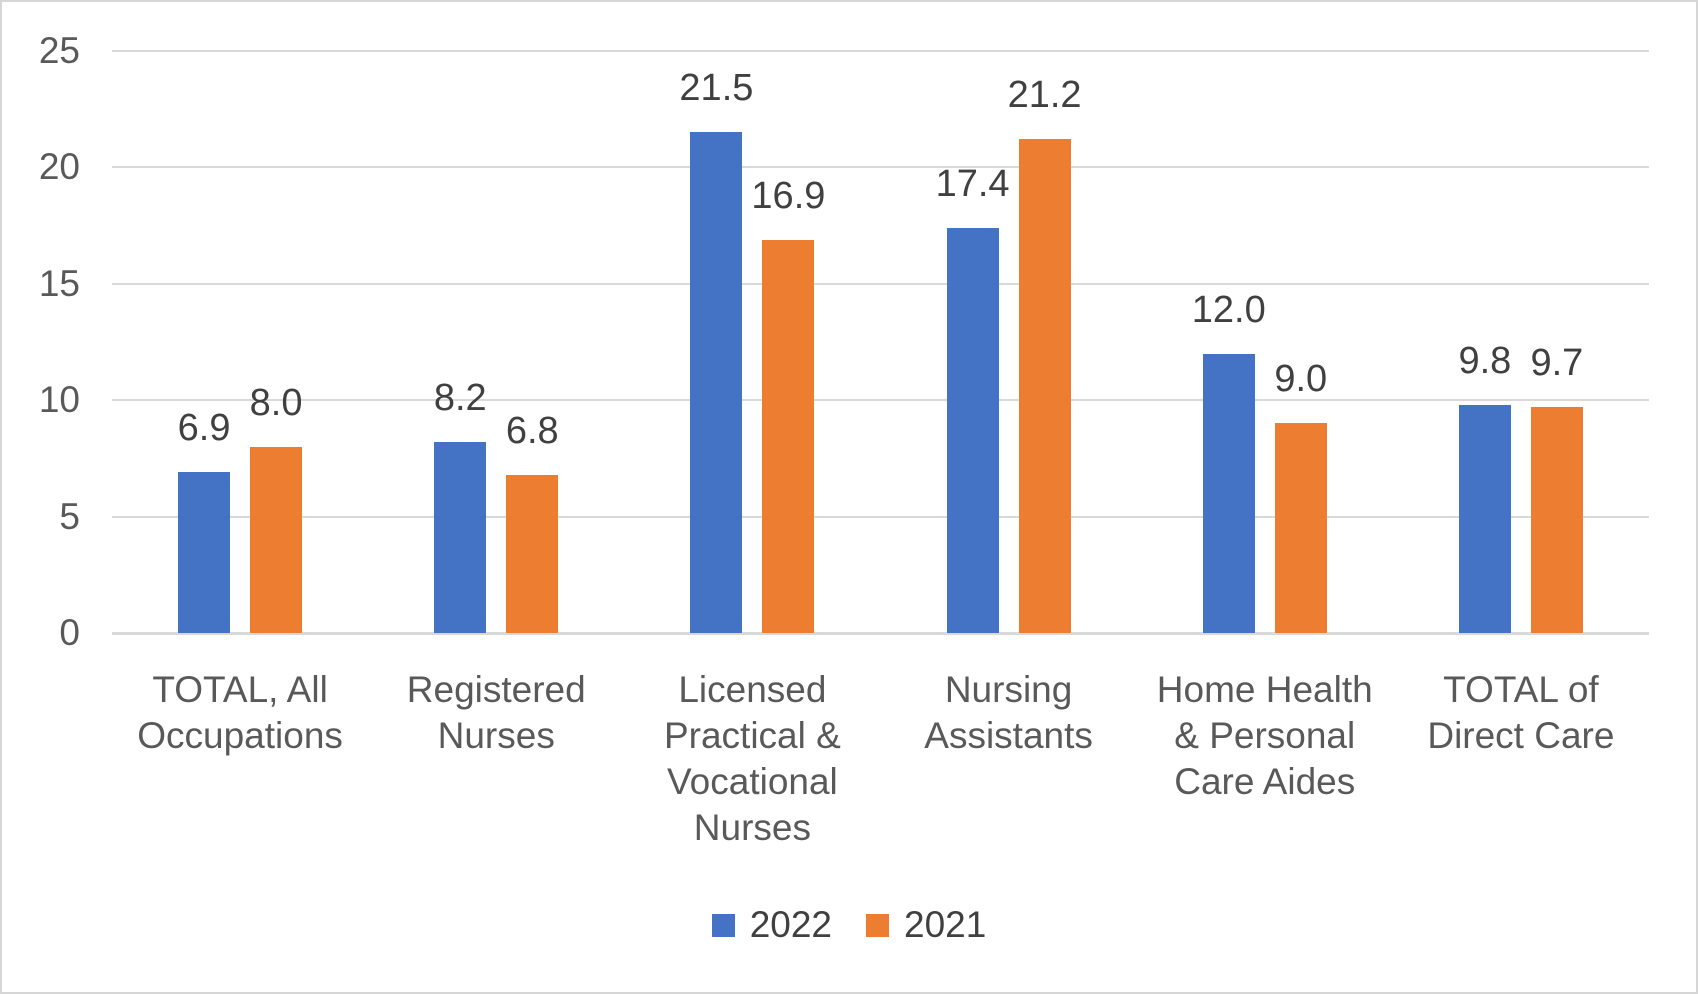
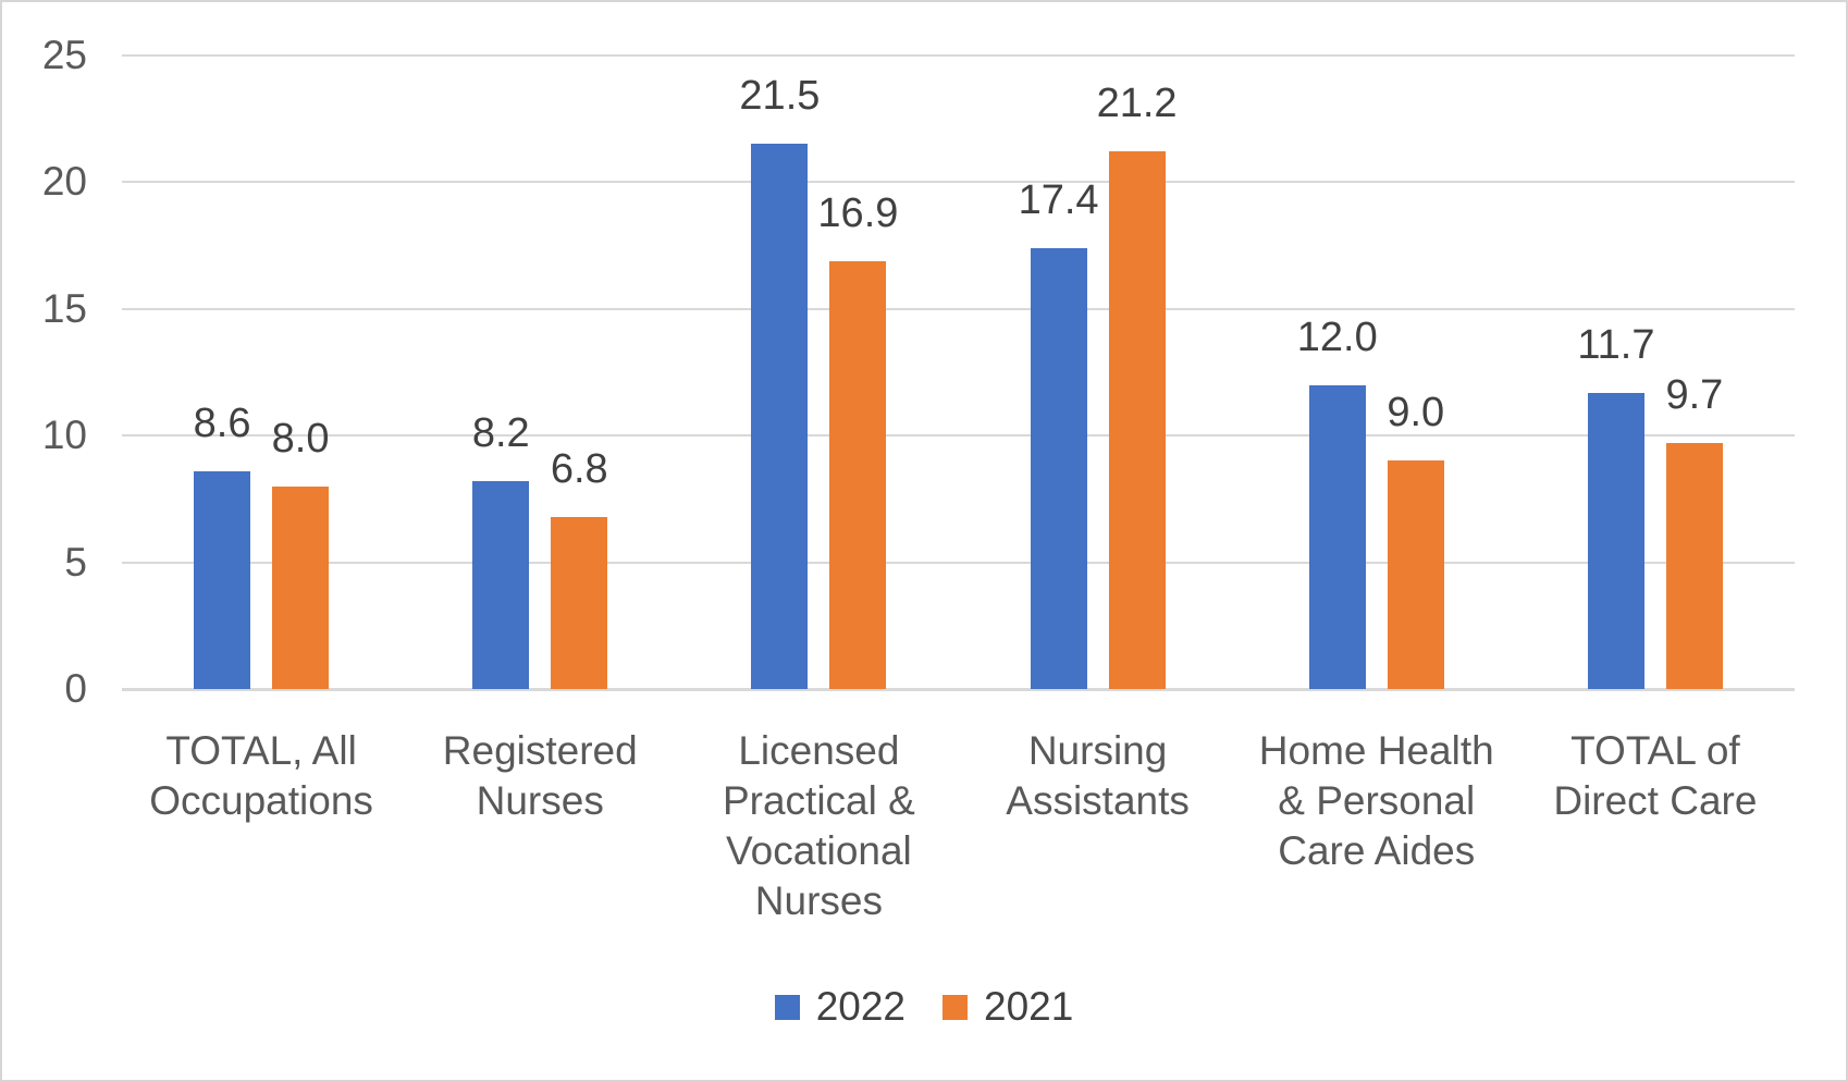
2022/TOTAL, All Occupations: 6.9 -> 8.6
2022/TOTAL of Direct Care: 9.8 -> 11.7
